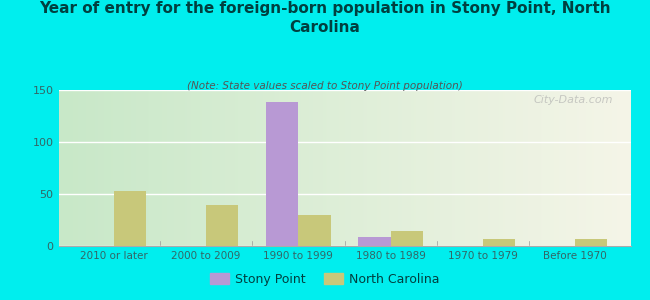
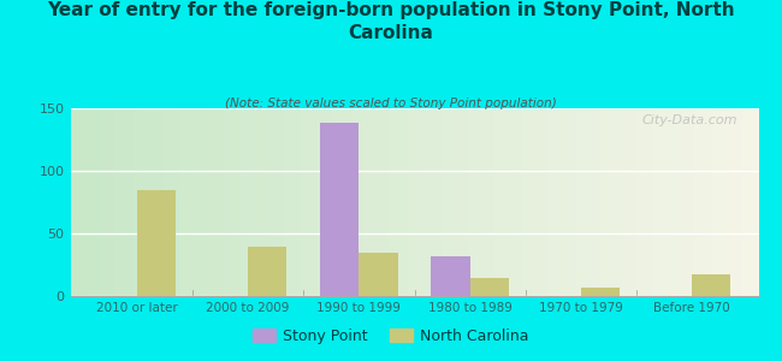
North Carolina/2010 or later: 53 -> 85
North Carolina/1990 to 1999: 30 -> 35
Stony Point/1980 to 1989: 9 -> 32
North Carolina/Before 1970: 7 -> 17
